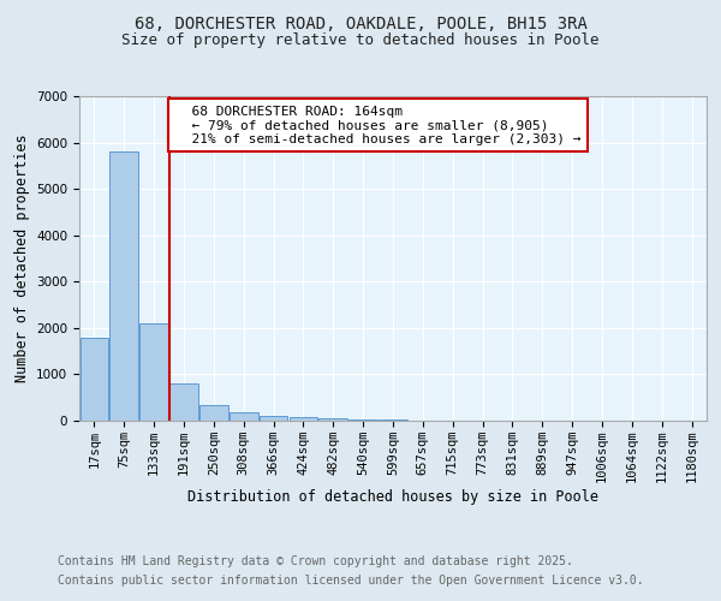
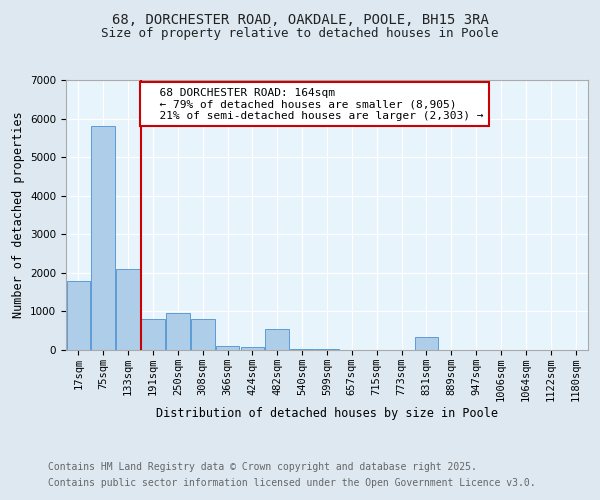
250sqm: 330 -> 950
308sqm: 190 -> 800
482sqm: 50 -> 550
831sqm: 0 -> 350
